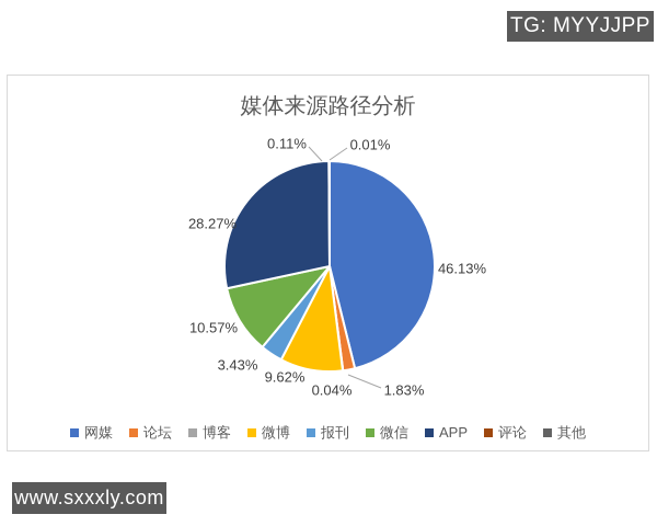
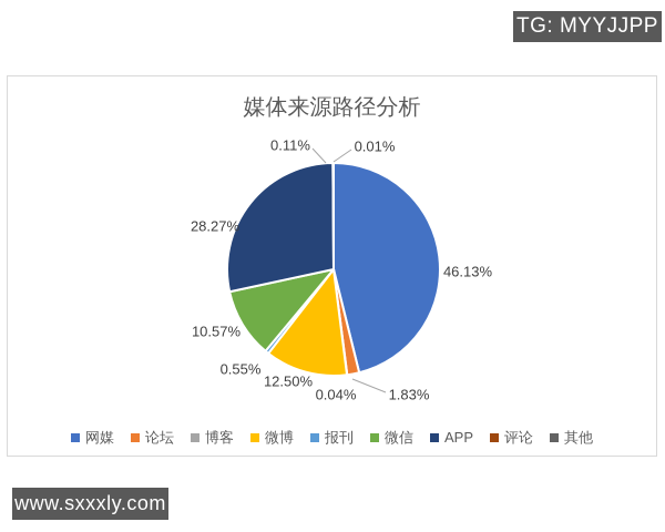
微博: 9.62% -> 12.50%
报刊: 3.43% -> 0.55%
